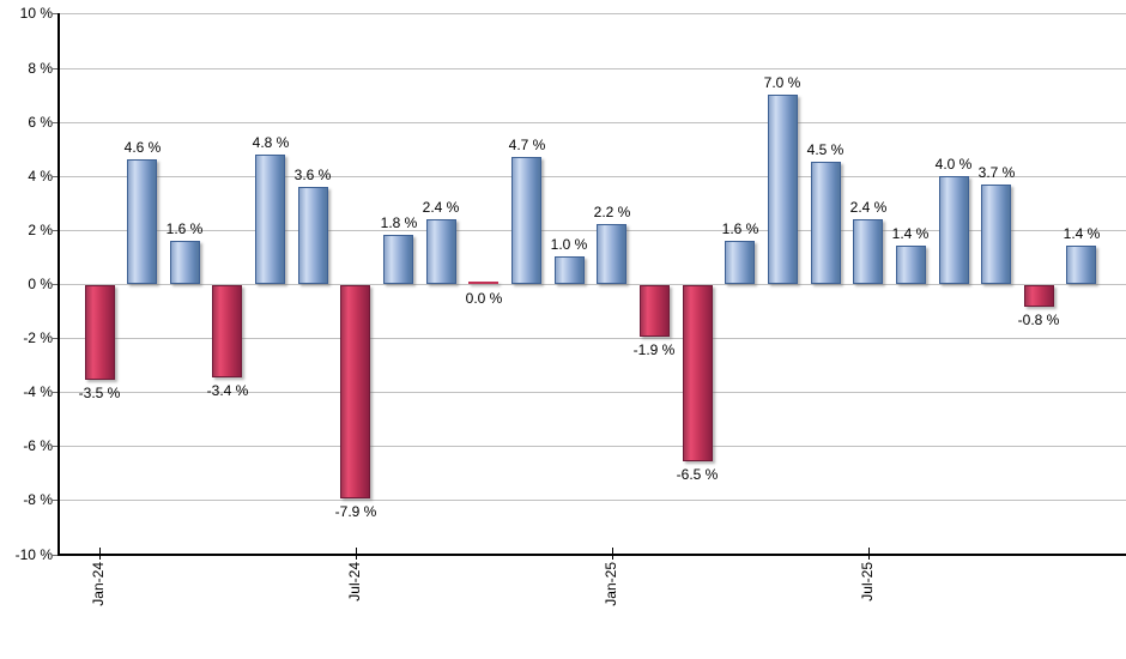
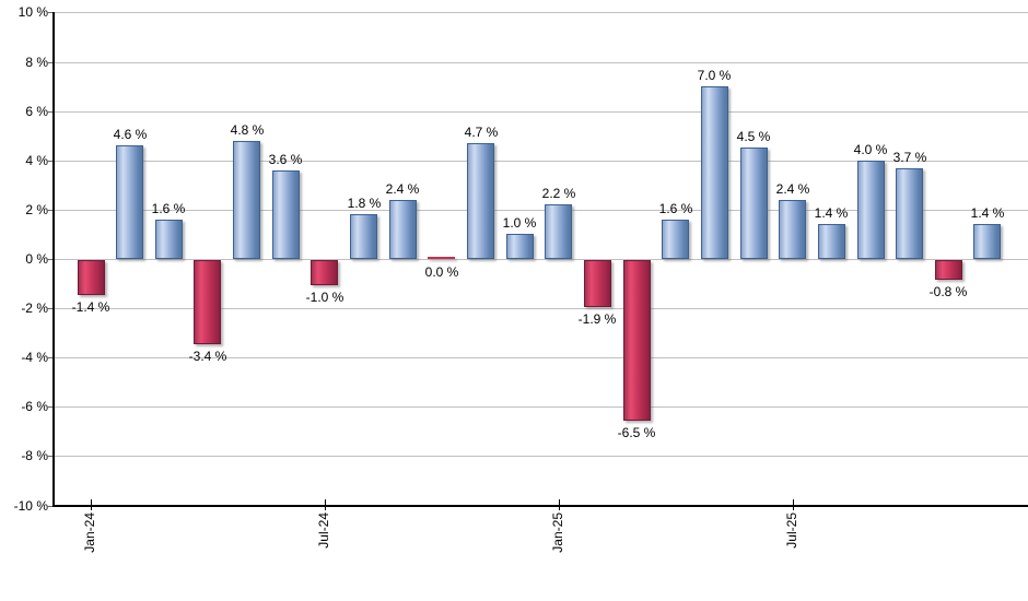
Jan-24: -3.5 -> -1.4
Jul-24: -7.9 -> -1.0
